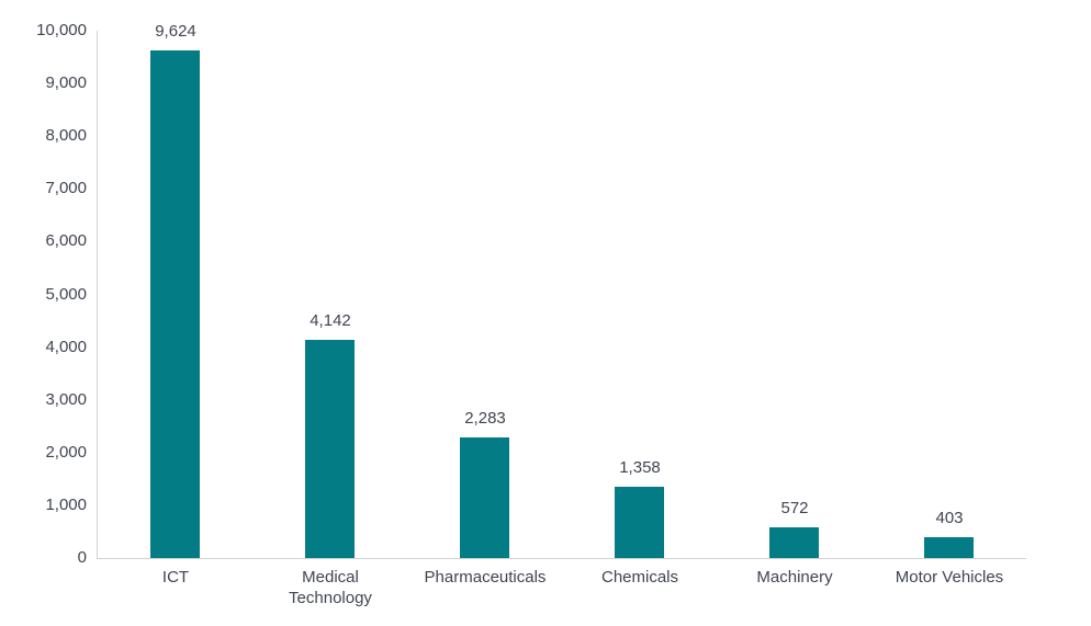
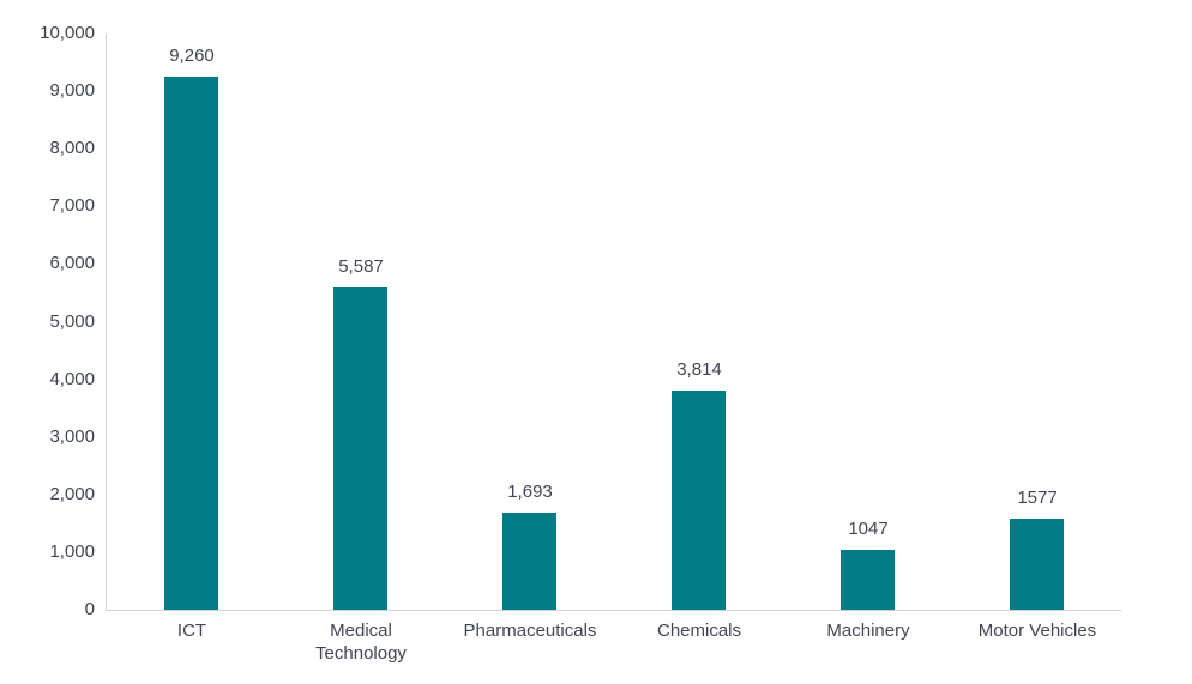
ICT: 9,624 -> 9,260
Medical Technology: 4,142 -> 5,587
Pharmaceuticals: 2,283 -> 1,693
Chemicals: 1,358 -> 3,814
Machinery: 572 -> 1047
Motor Vehicles: 403 -> 1577
